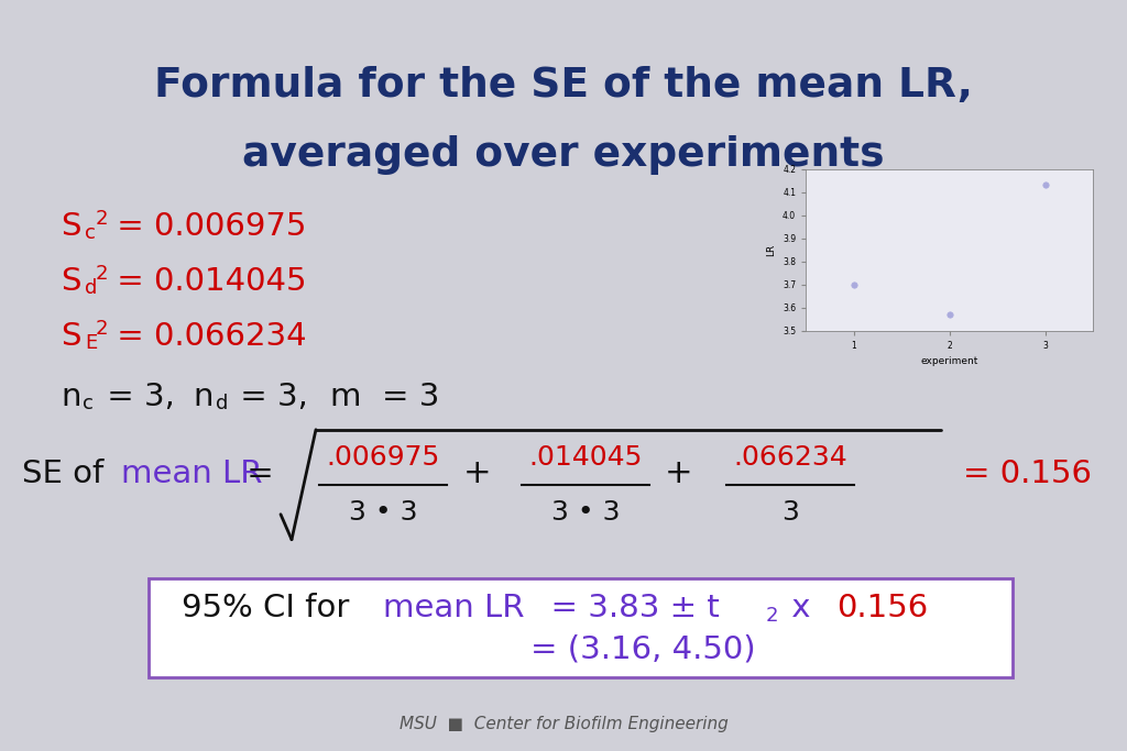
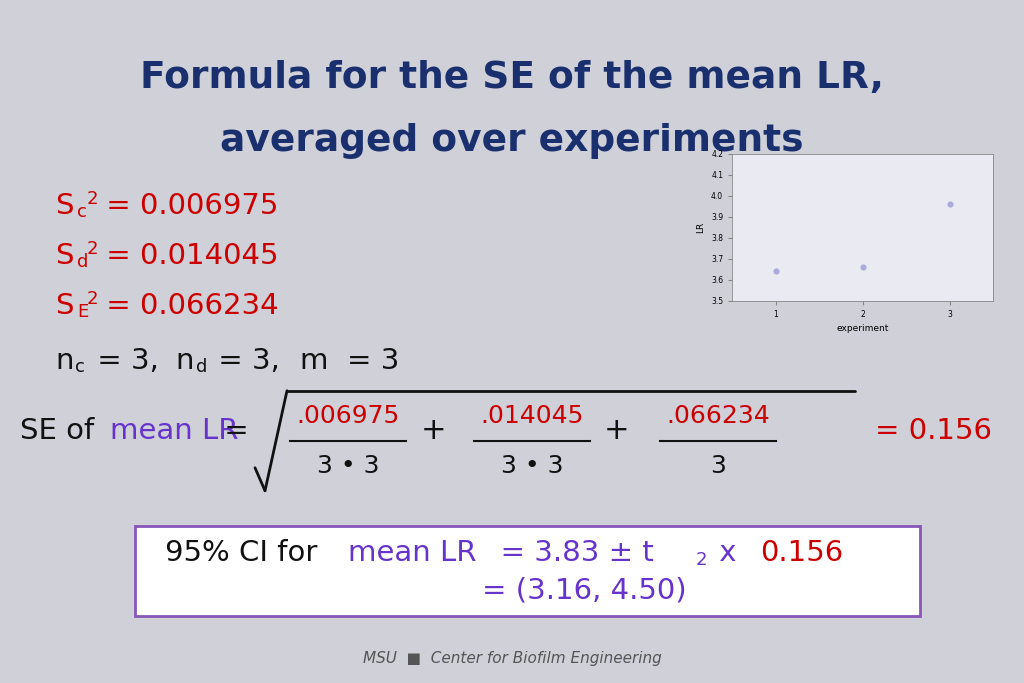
1: 3.70 -> 3.64
2: 3.57 -> 3.66
3: 4.13 -> 3.96
